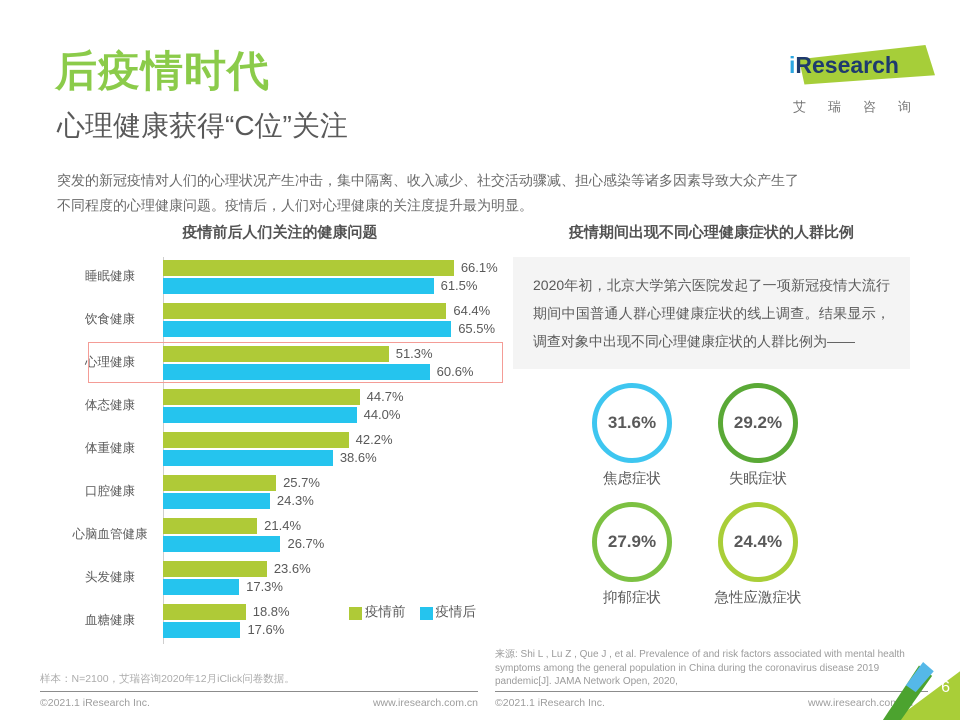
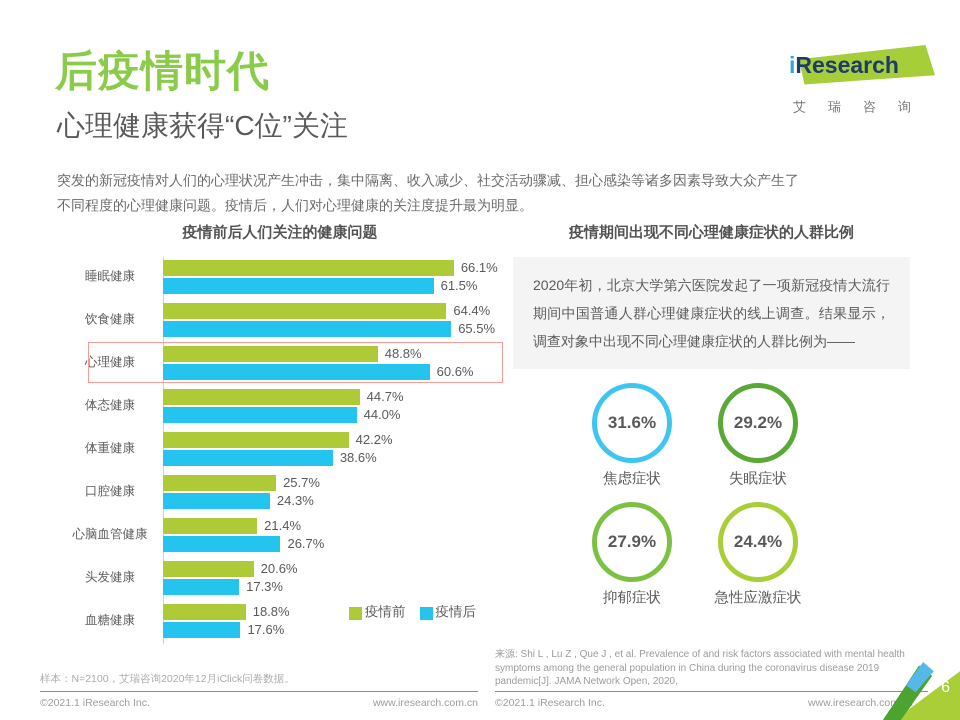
疫情前后人们关注的健康问题/疫情前/心理健康: 51.3% -> 48.8%
疫情前后人们关注的健康问题/疫情前/头发健康: 23.6% -> 20.6%
